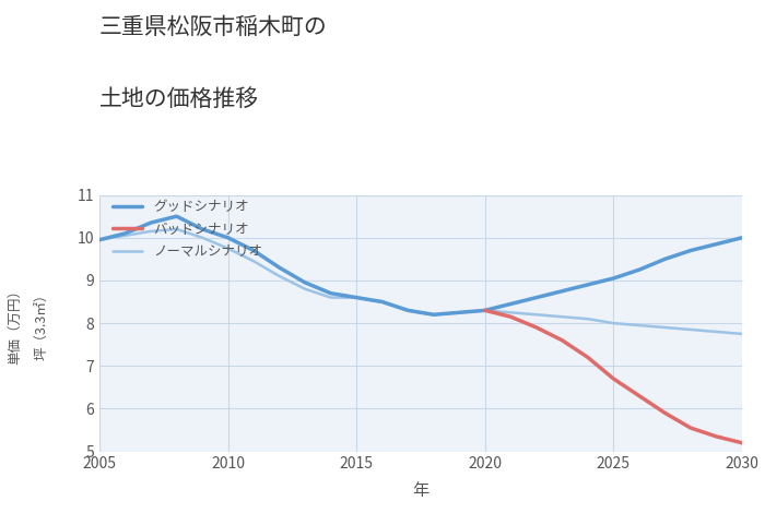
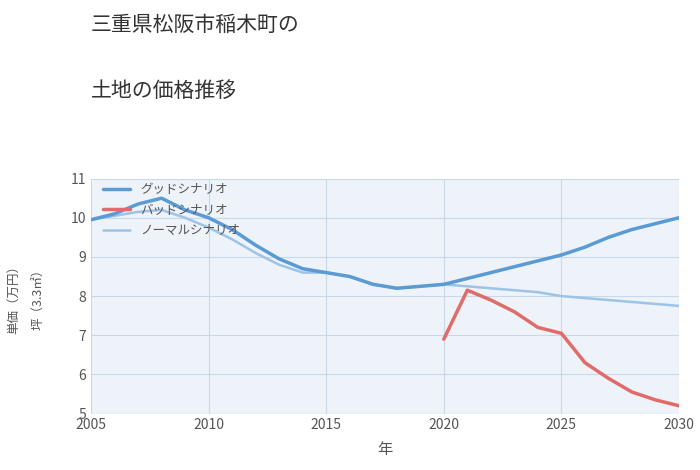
バッドシナリオ/2020: 8.30 -> 6.90
バッドシナリオ/2025: 6.70 -> 7.05
